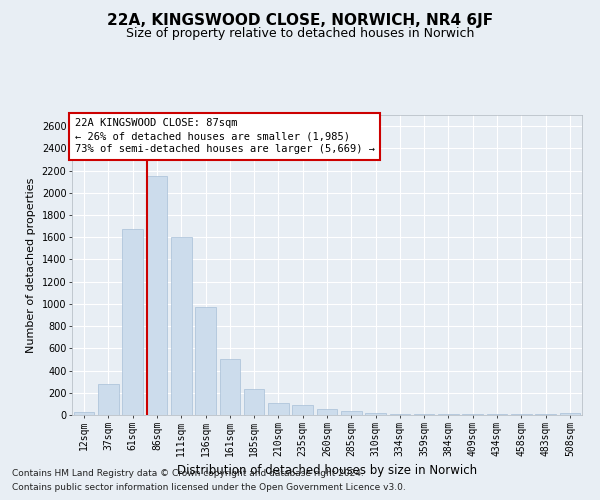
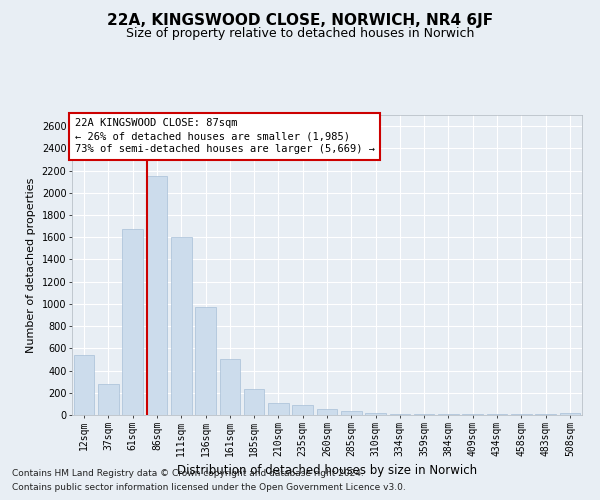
12sqm: 20 -> 540
